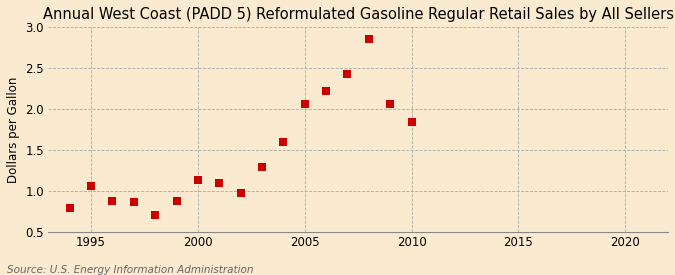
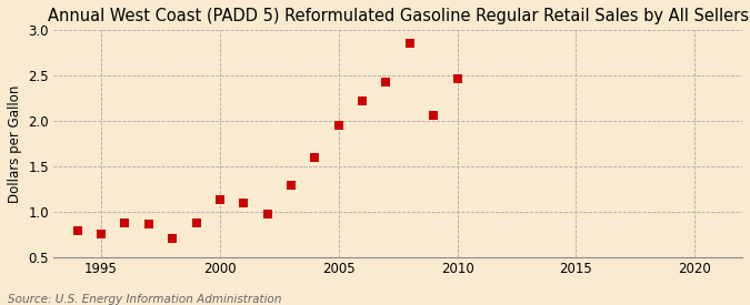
1995: 1.06 -> 0.75
2005: 2.06 -> 1.95
2010: 1.84 -> 2.46
